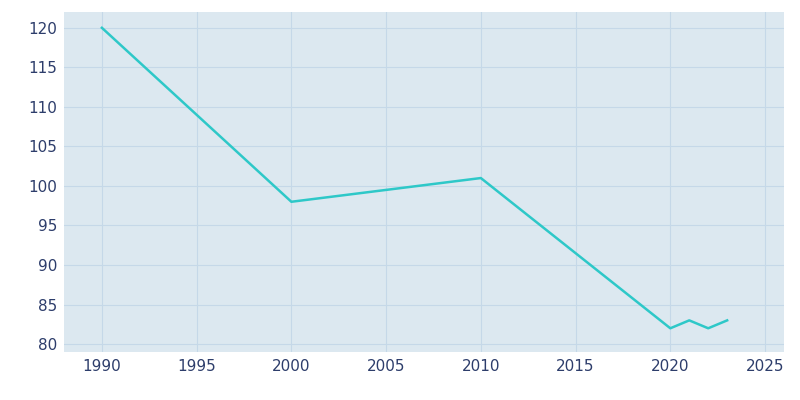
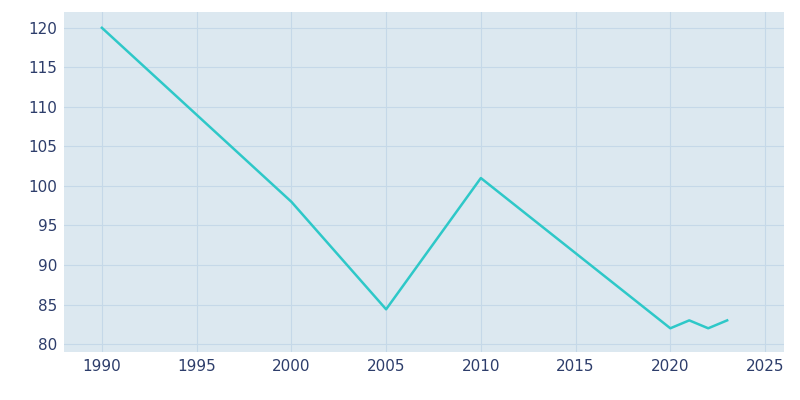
2005: 99.5 -> 84.4
